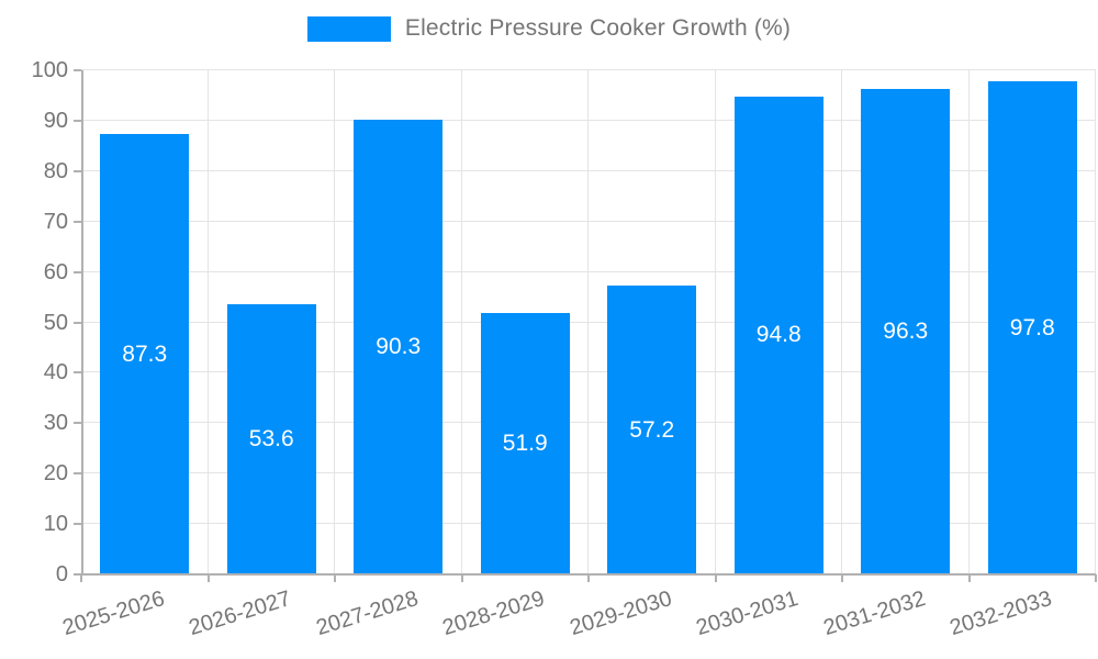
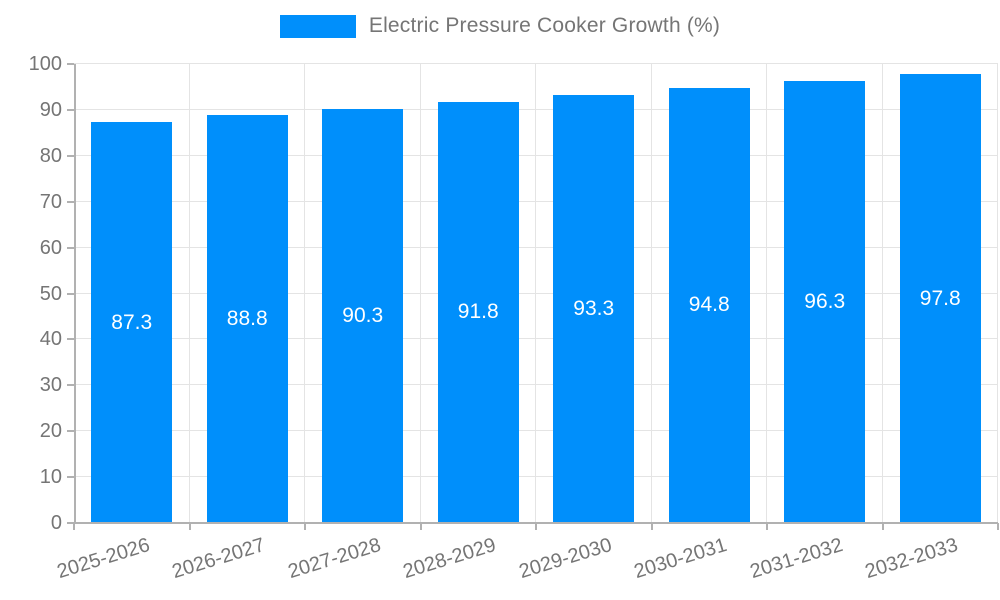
2026-2027: 53.6 -> 88.8
2028-2029: 51.9 -> 91.8
2029-2030: 57.2 -> 93.3
